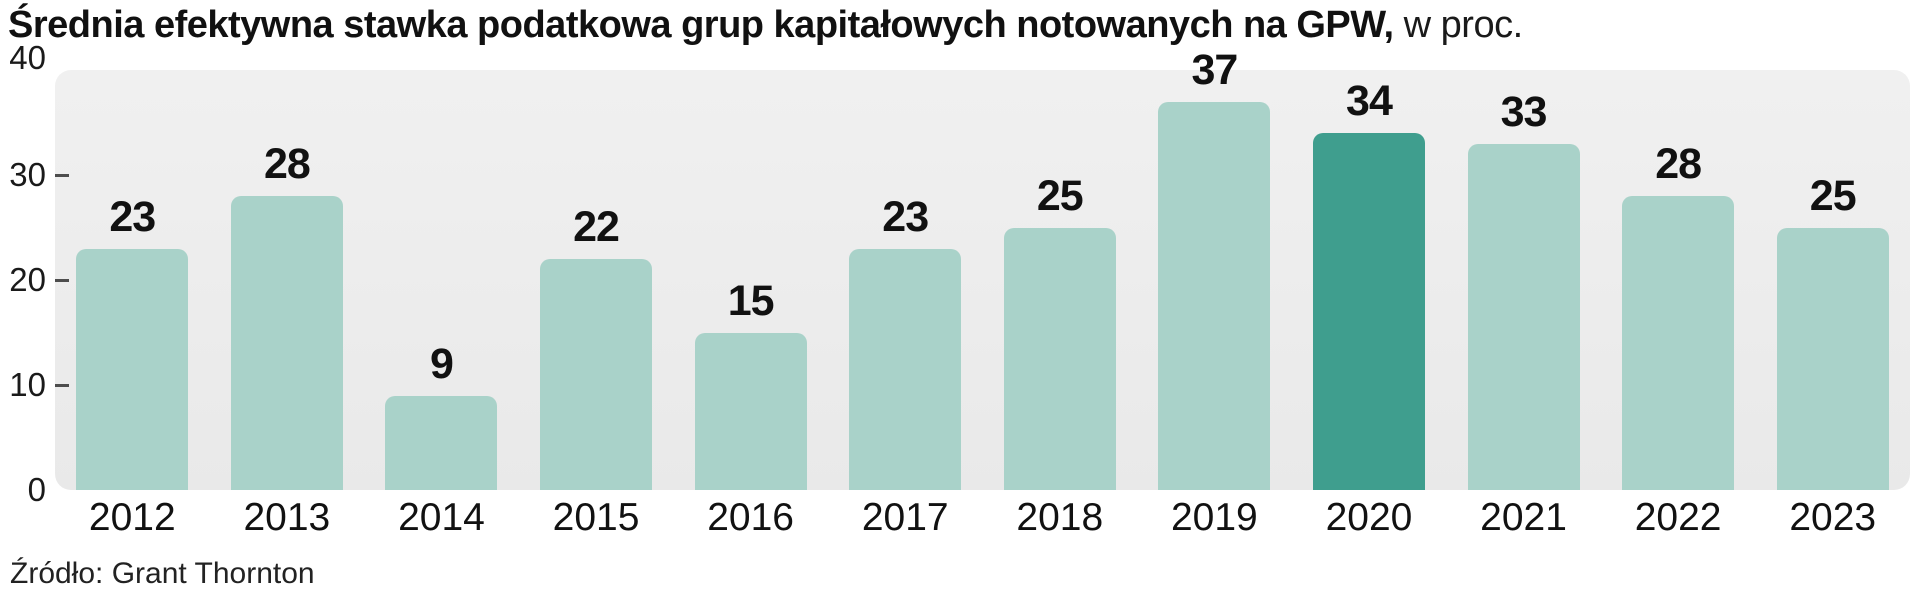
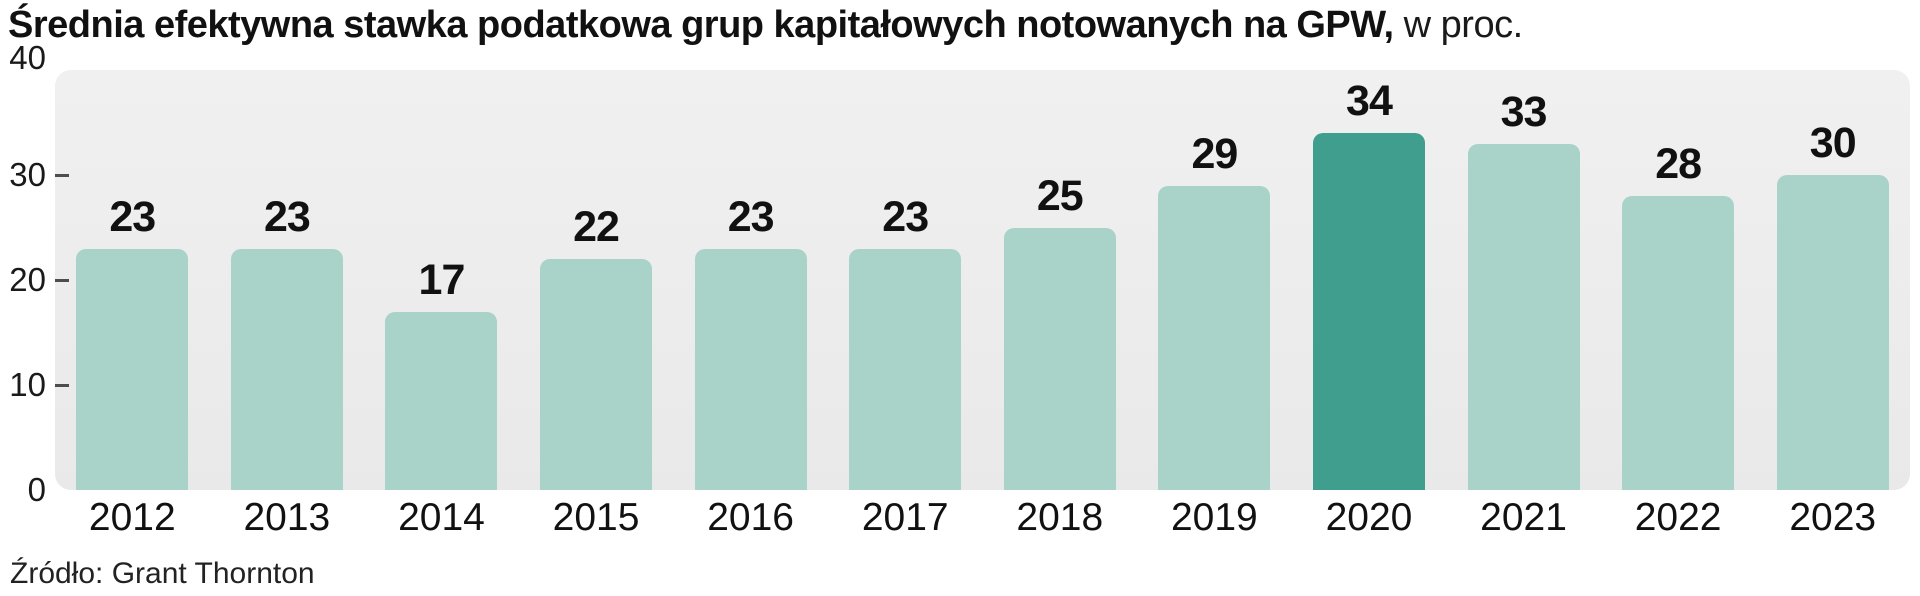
2013: 28 -> 23
2014: 9 -> 17
2016: 15 -> 23
2019: 37 -> 29
2023: 25 -> 30
